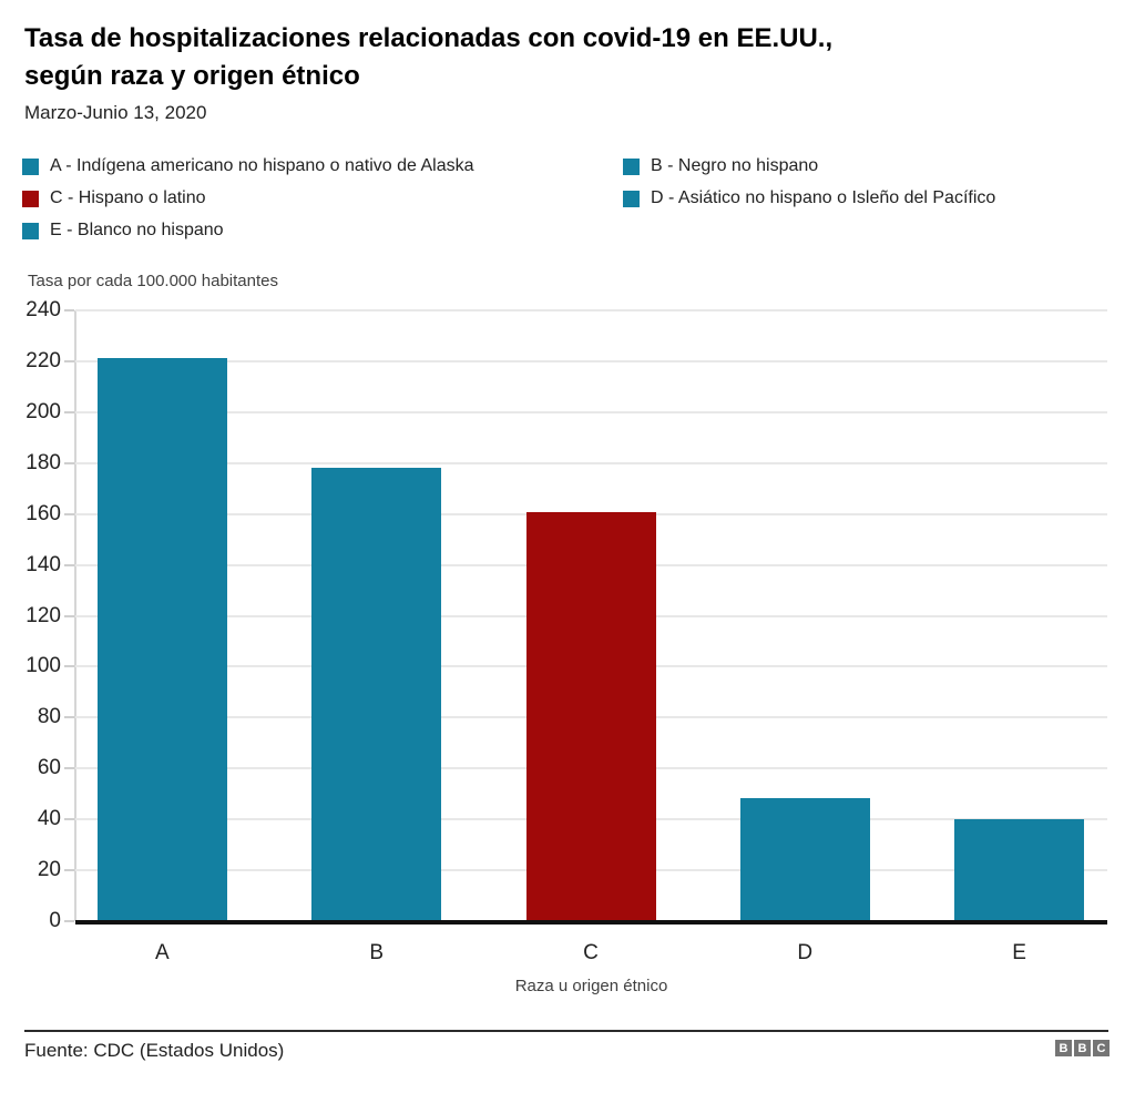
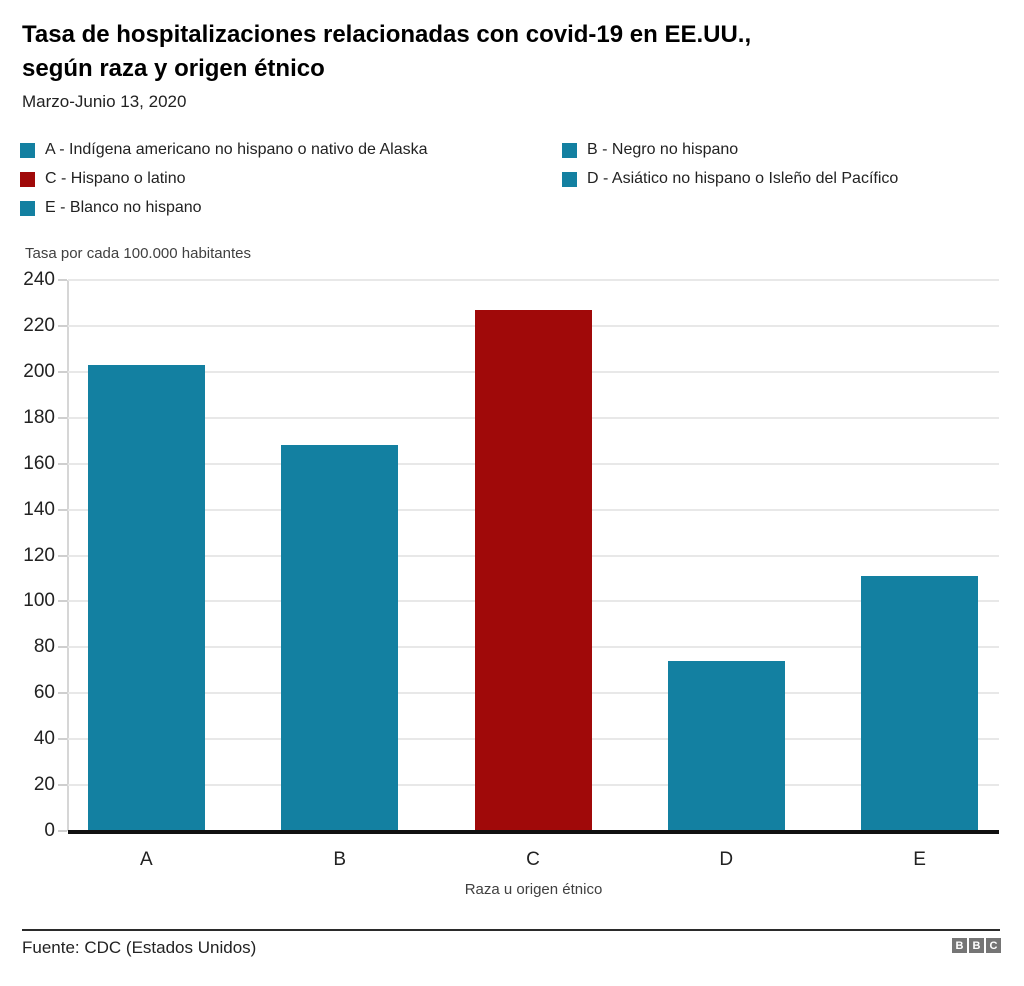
A: 221 -> 203
B: 178 -> 168
C: 161 -> 227
D: 48 -> 74
E: 40 -> 111
